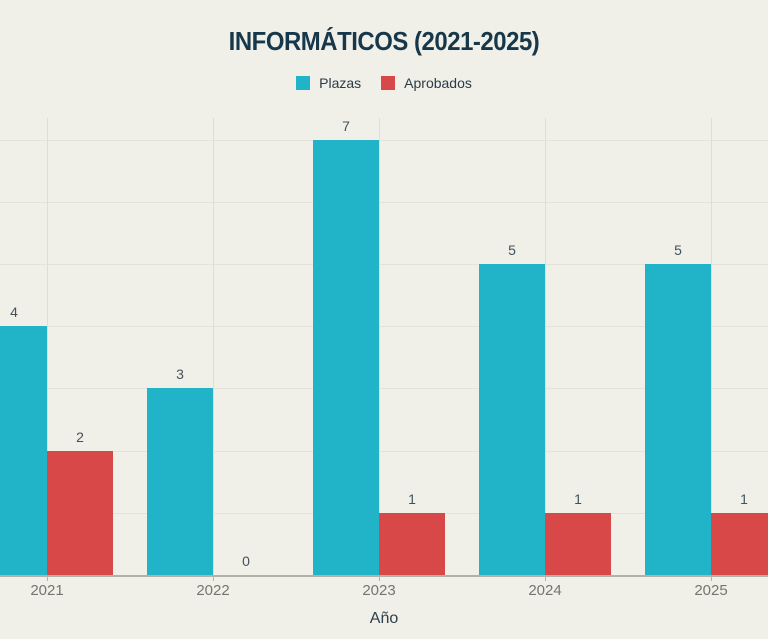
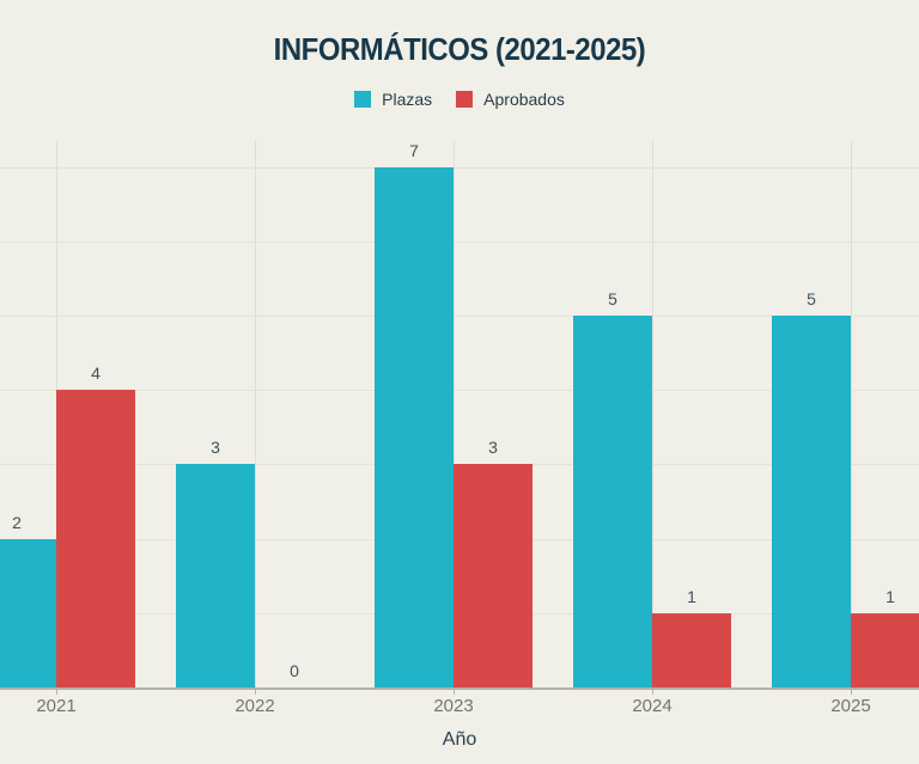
Plazas/2021: 4 -> 2
Aprobados/2021: 2 -> 4
Aprobados/2023: 1 -> 3
